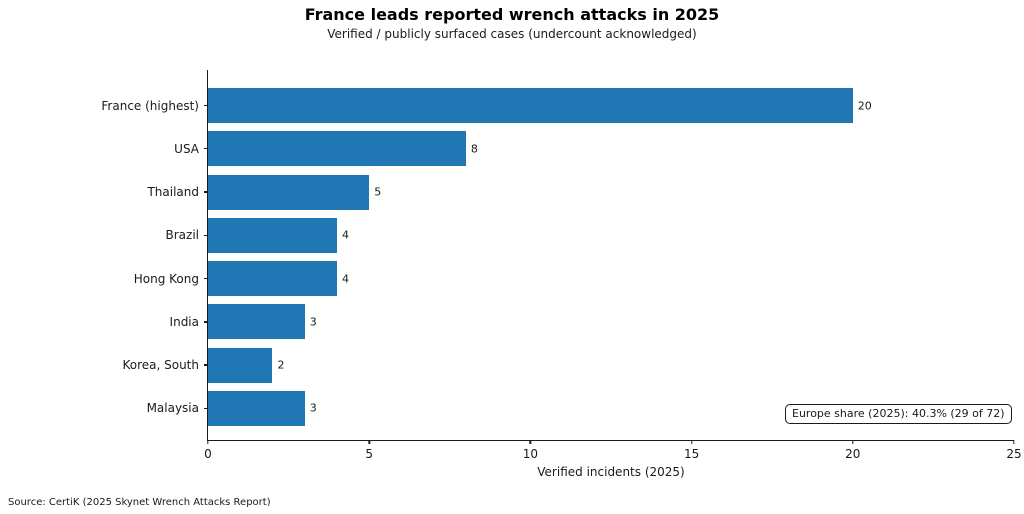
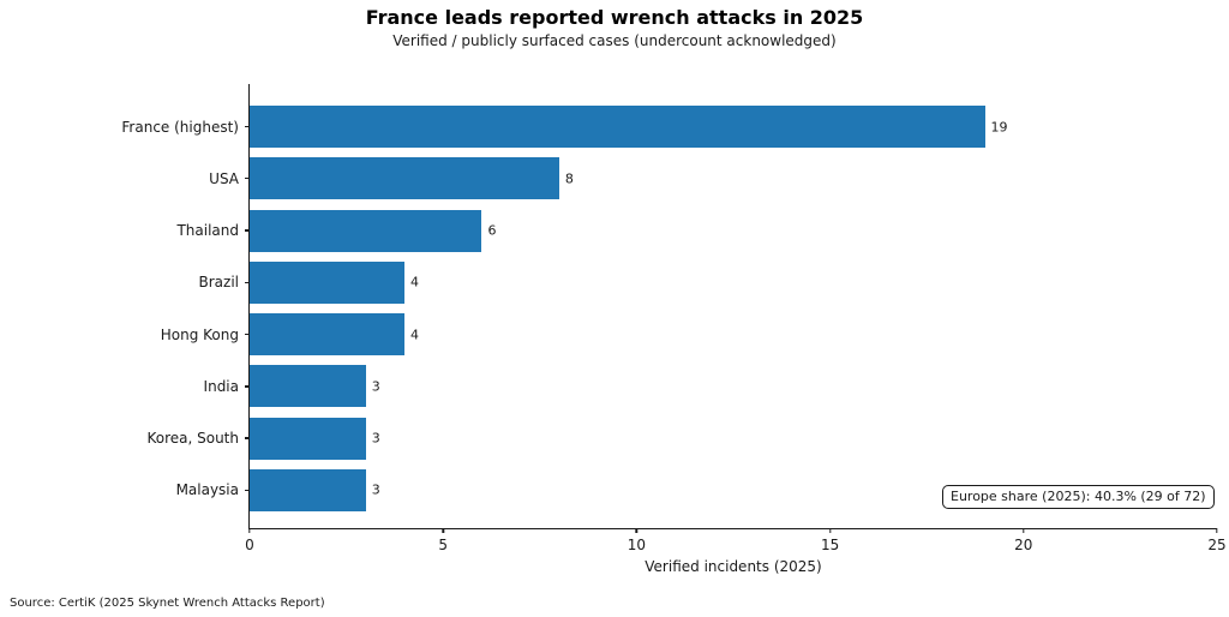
France (highest): 20 -> 19
Thailand: 5 -> 6
Korea, South: 2 -> 3
